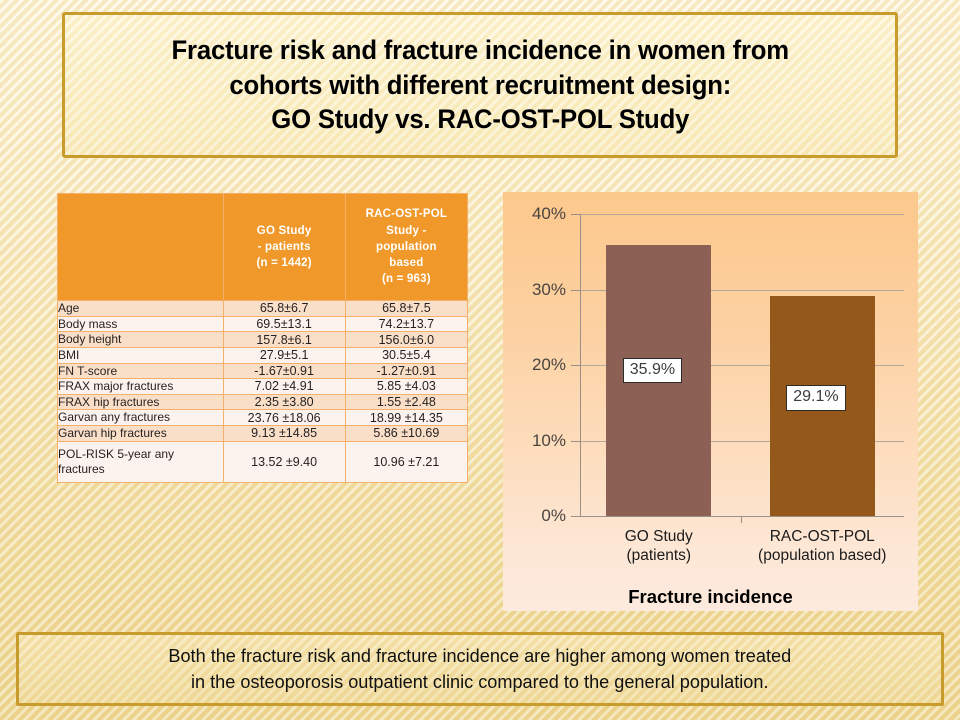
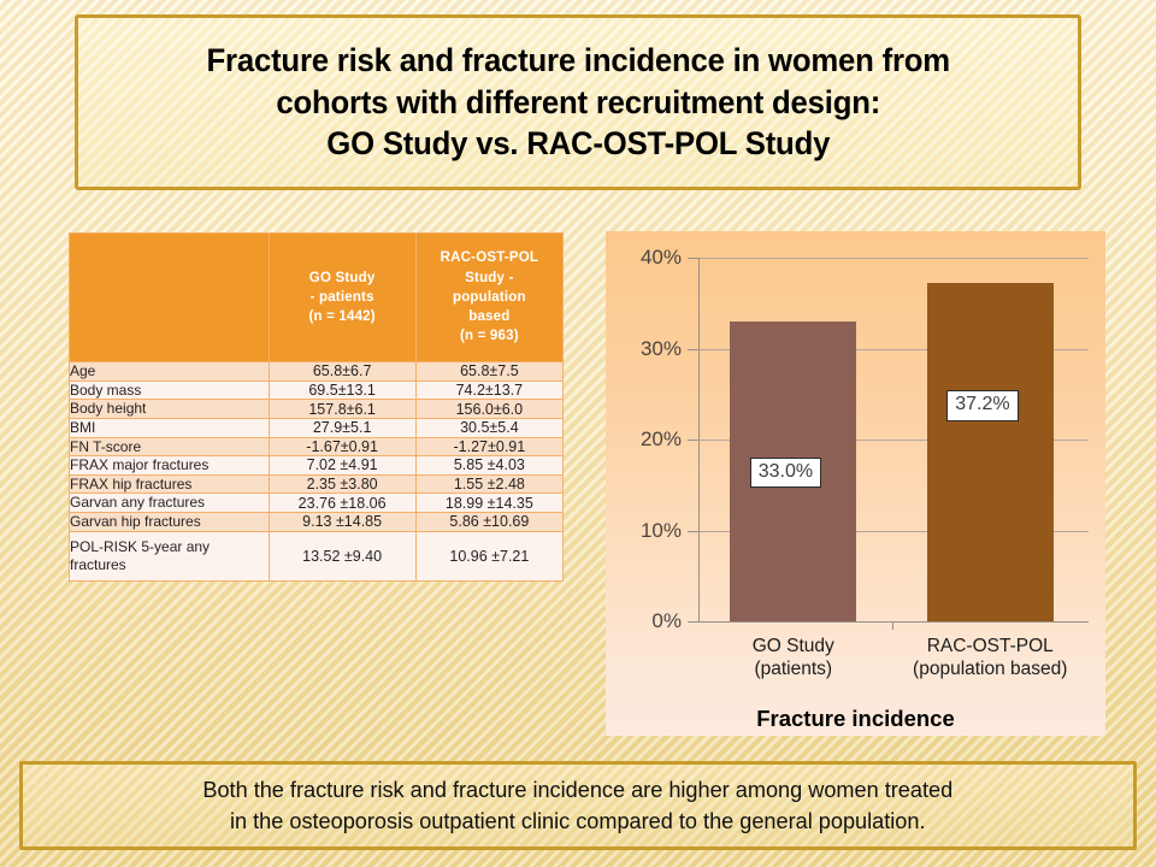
GO Study (patients): 35.9% -> 33.0%
RAC-OST-POL (population based): 29.1% -> 37.2%
